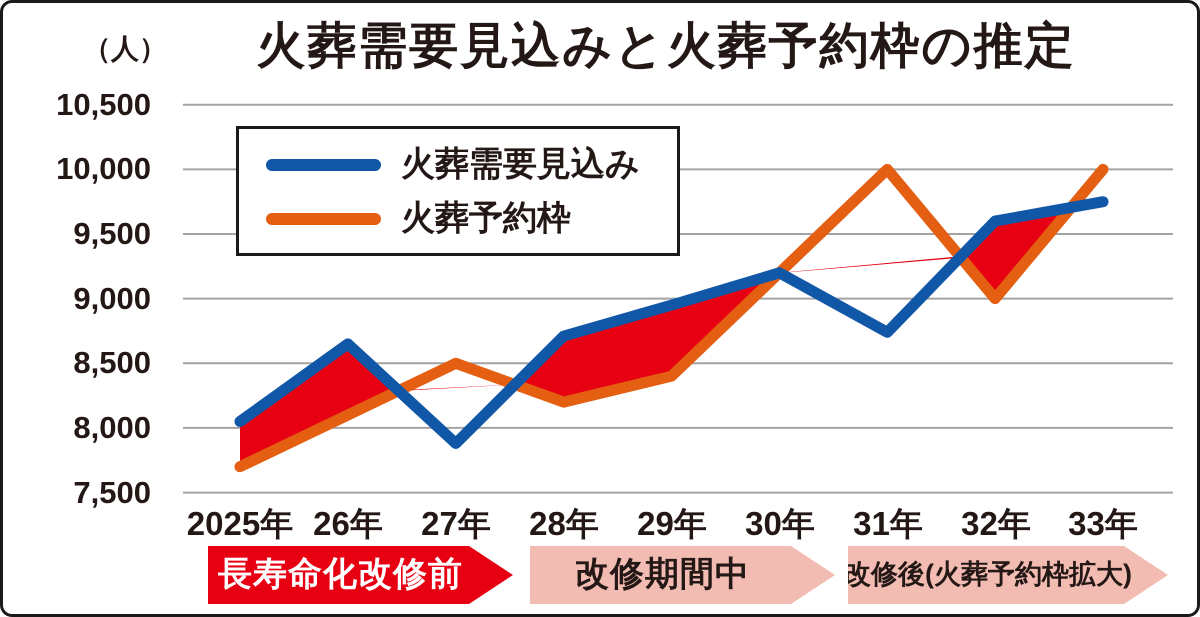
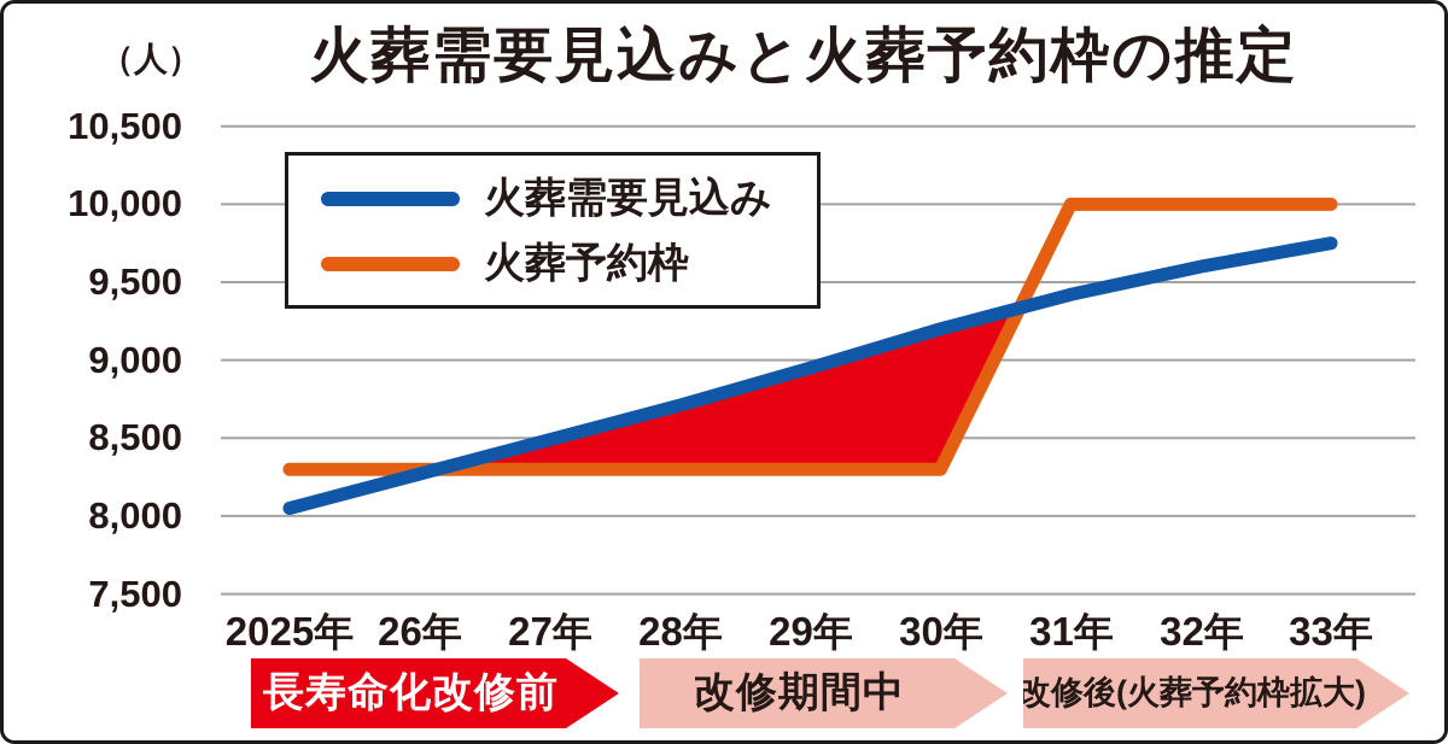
火葬予約枠/2025年: 7700 -> 8300
火葬需要見込み/26年: 8650 -> 8270
火葬予約枠/26年: 8100 -> 8300
火葬需要見込み/27年: 7880 -> 8490
火葬予約枠/27年: 8500 -> 8300
火葬予約枠/28年: 8200 -> 8300
火葬予約枠/29年: 8400 -> 8300
火葬予約枠/30年: 9200 -> 8300
火葬需要見込み/31年: 8740 -> 9420
火葬予約枠/32年: 9000 -> 10000
